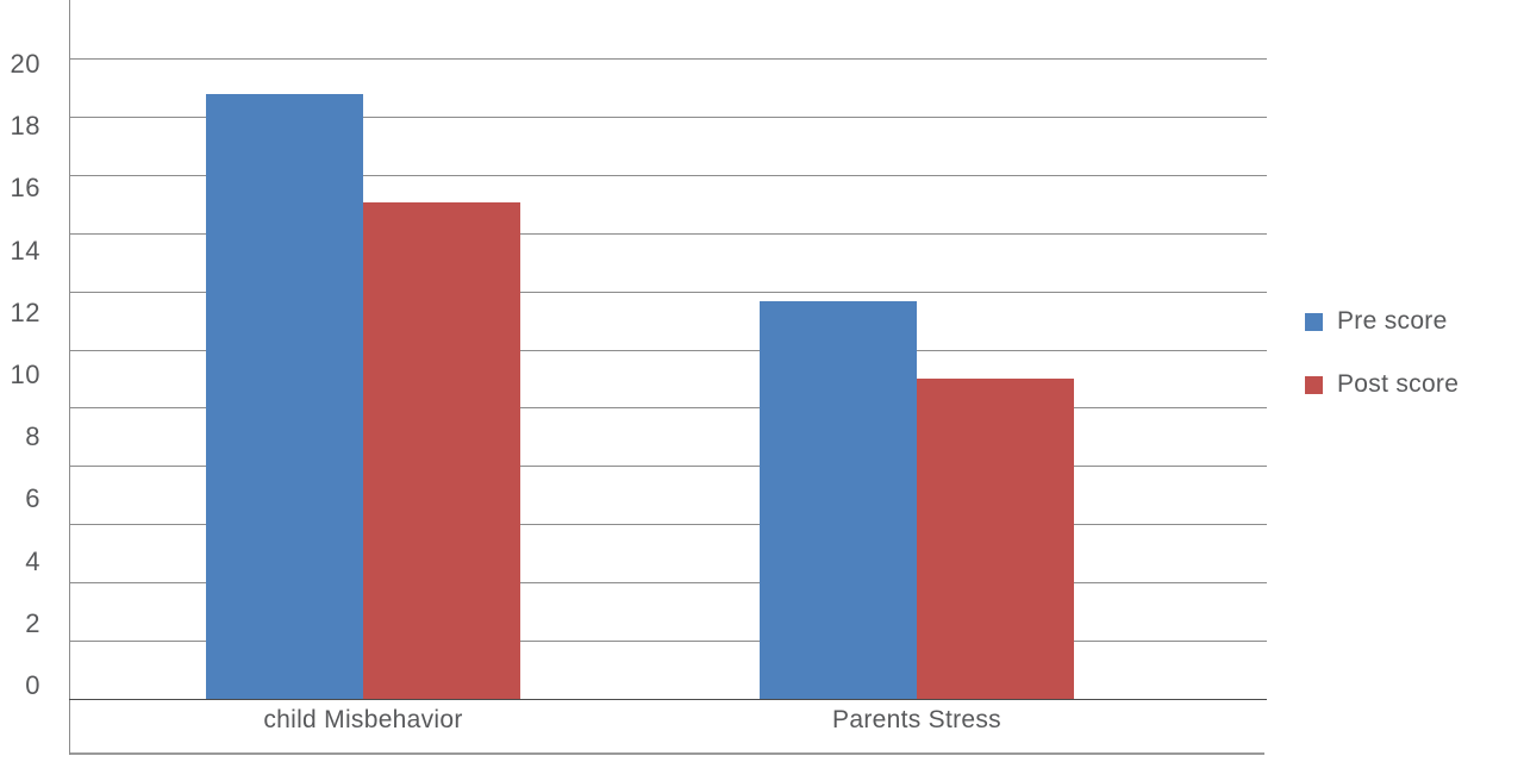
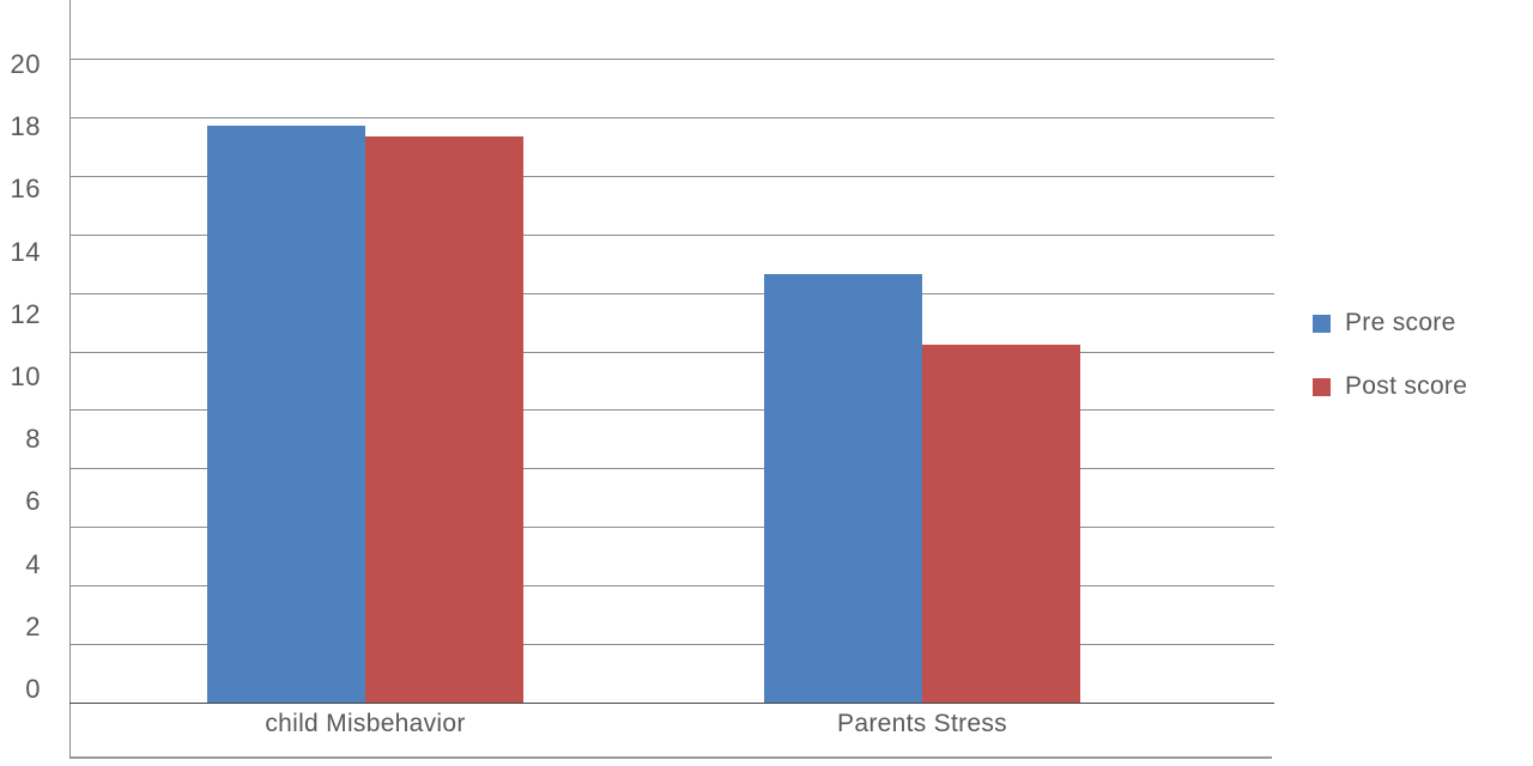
Pre score/child Misbehavior: 18.9 -> 17.9
Post score/child Misbehavior: 15.5 -> 17.6
Pre score/Parents Stress: 12.4 -> 13.3
Post score/Parents Stress: 10.0 -> 11.1
